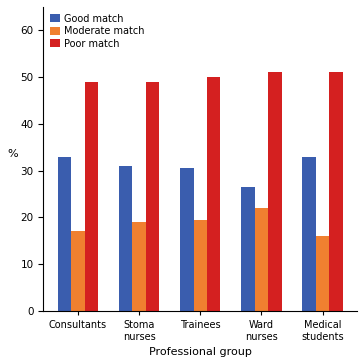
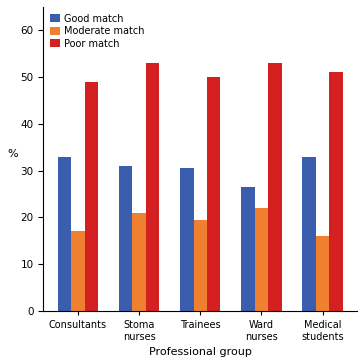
Moderate match/Stoma nurses: 19.0 -> 21.0
Poor match/Stoma nurses: 49 -> 53
Poor match/Ward nurses: 51 -> 53
